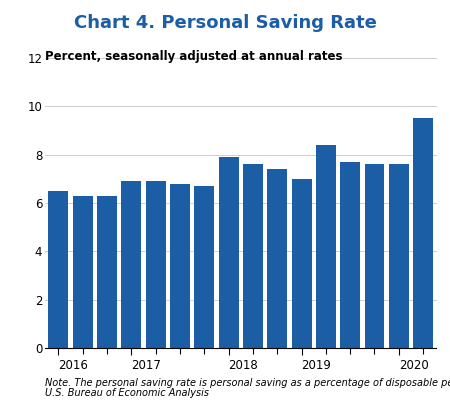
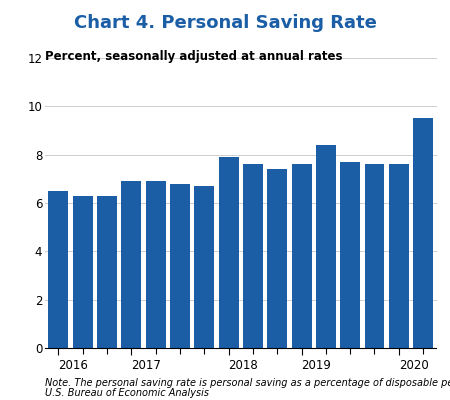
2019: 7.0 -> 7.6
